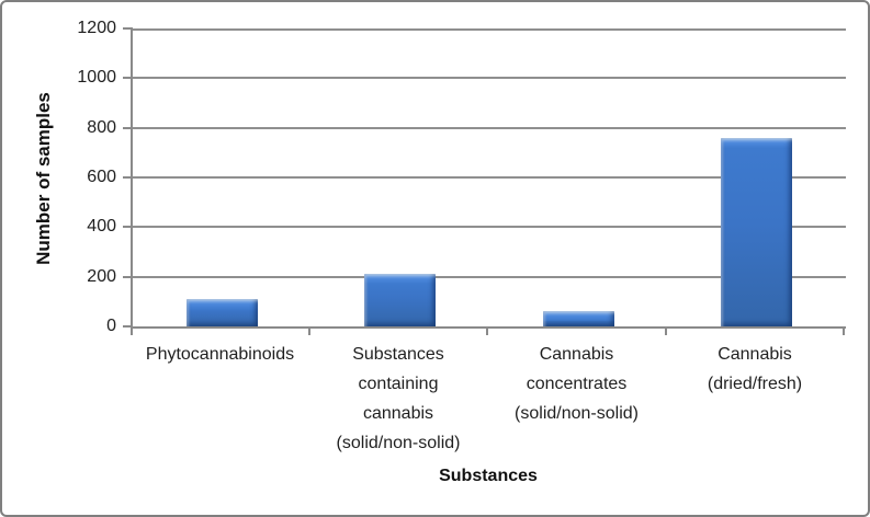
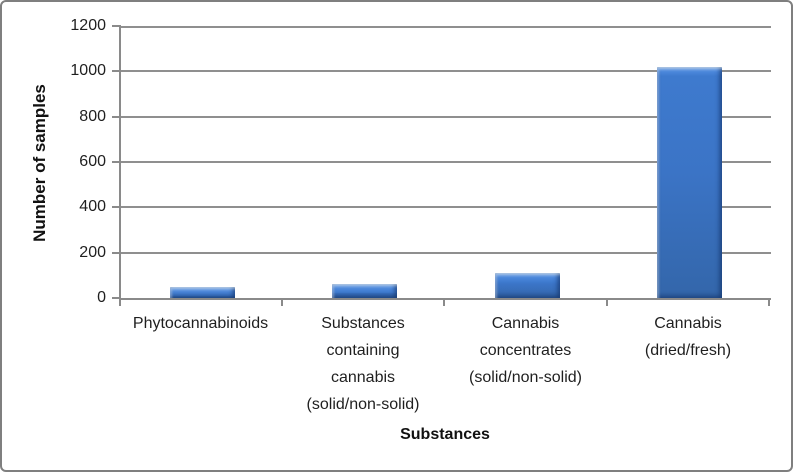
Phytocannabinoids: 110 -> 50
Substances containing cannabis (solid/non-solid): 210 -> 60
Cannabis concentrates (solid/non-solid): 60 -> 110
Cannabis (dried/fresh): 760 -> 1020
